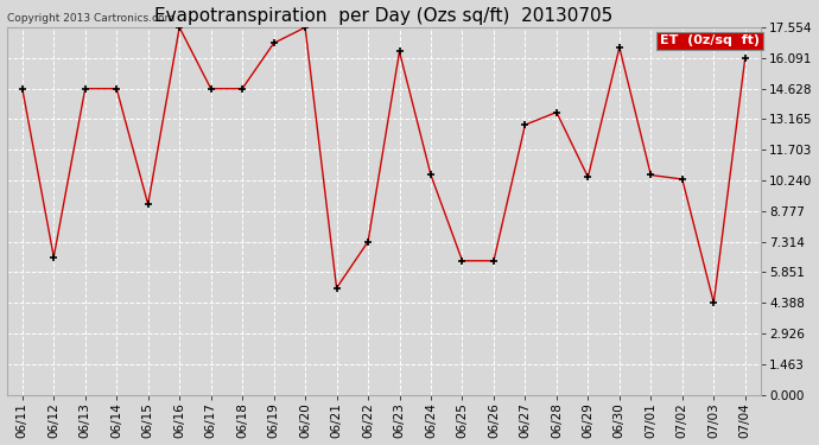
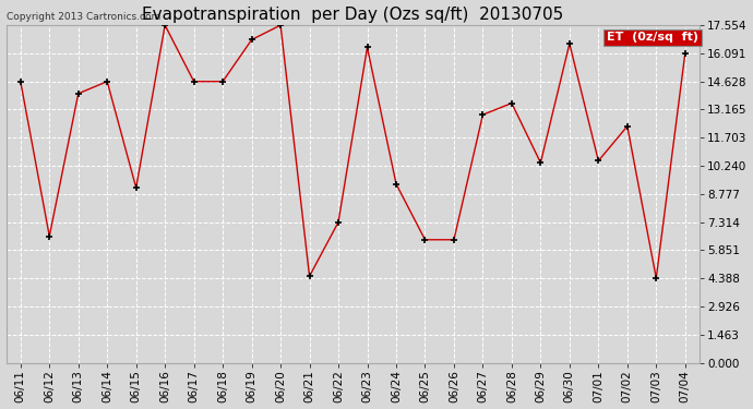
06/13: 14.6 -> 14.0
06/21: 5.1 -> 4.5
06/24: 10.5 -> 9.3
07/02: 10.3 -> 12.3
